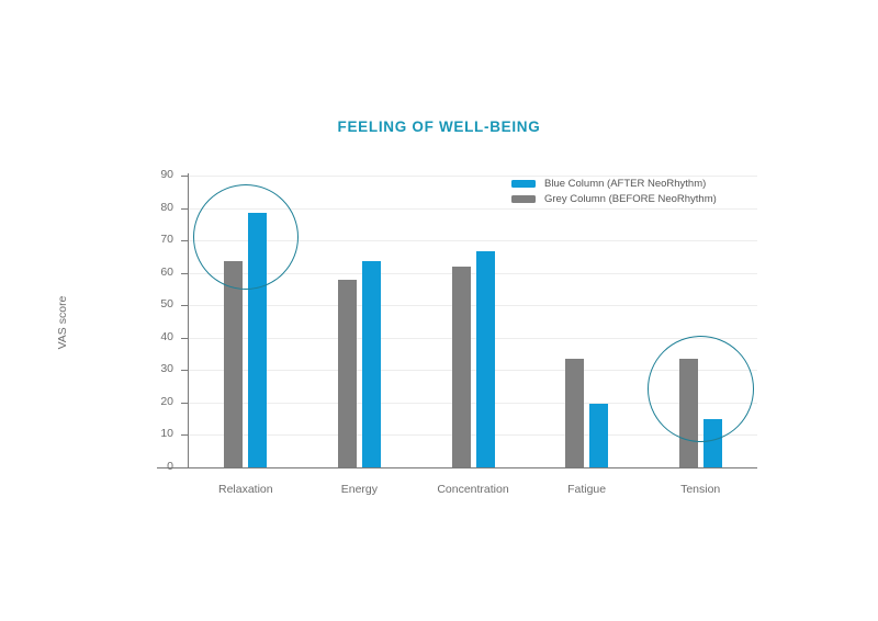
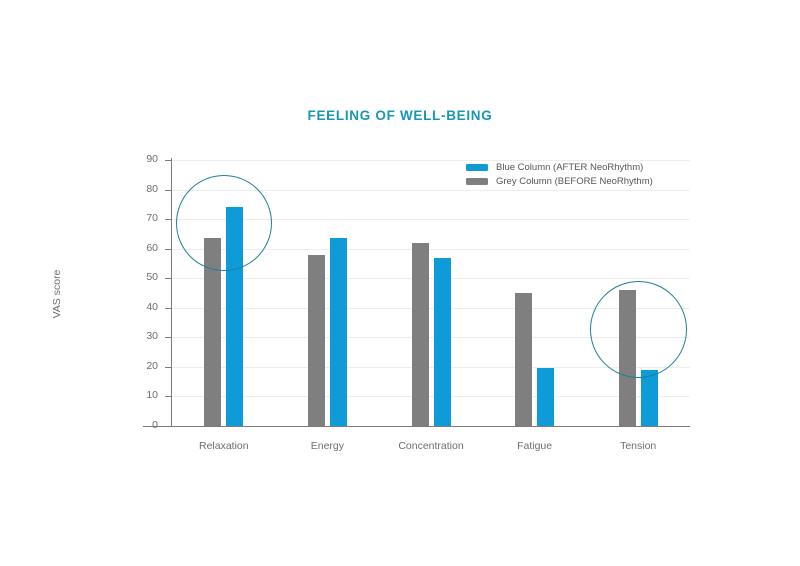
Blue Column (AFTER NeoRhythm)/Relaxation: 78 -> 74
Blue Column (AFTER NeoRhythm)/Concentration: 66 -> 57
Grey Column (BEFORE NeoRhythm)/Fatigue: 34 -> 45
Grey Column (BEFORE NeoRhythm)/Tension: 34 -> 46
Blue Column (AFTER NeoRhythm)/Tension: 15 -> 19
